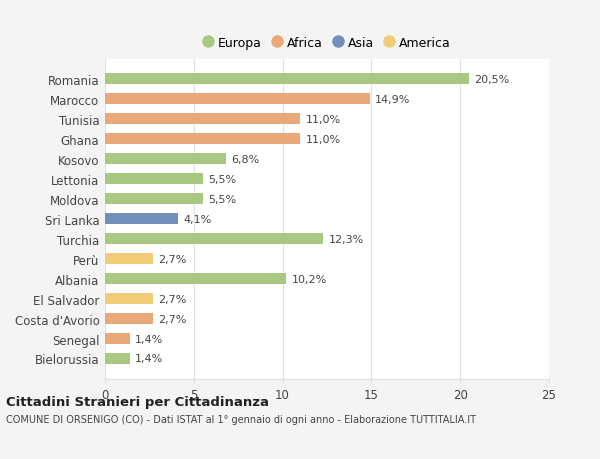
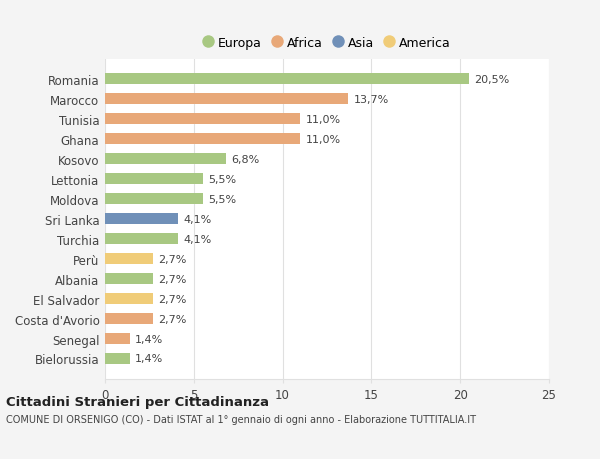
Marocco: 14,9% -> 13,7%
Turchia: 12,3% -> 4,1%
Albania: 10,2% -> 2,7%
